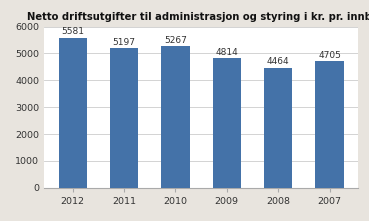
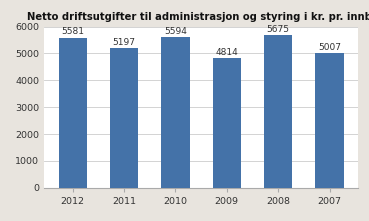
2010: 5267 -> 5594
2008: 4464 -> 5675
2007: 4705 -> 5007
